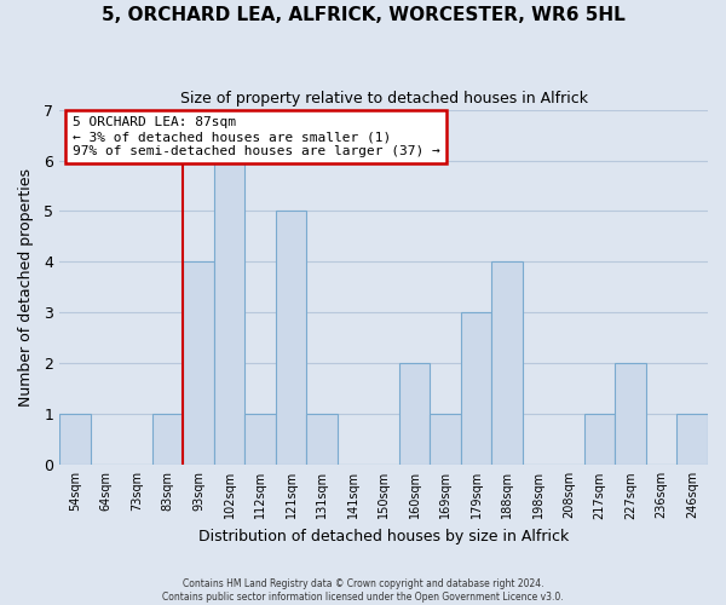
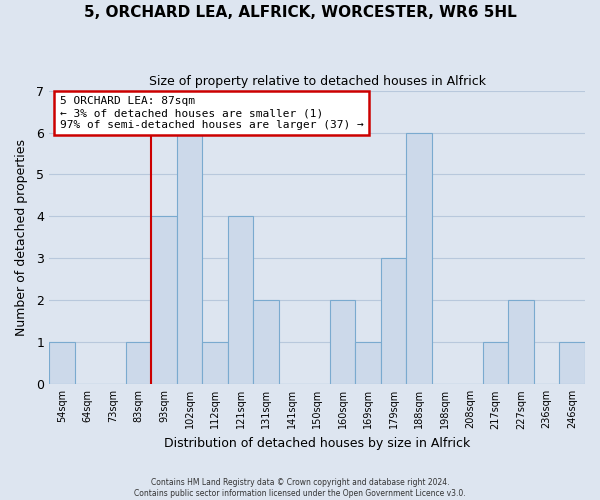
121sqm: 5 -> 4
131sqm: 1 -> 2
188sqm: 4 -> 6
